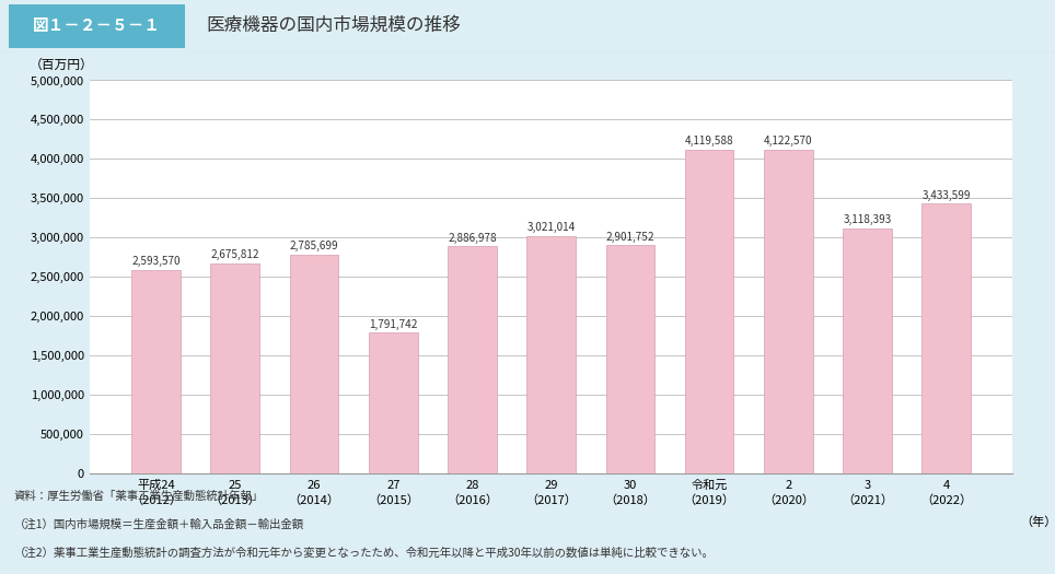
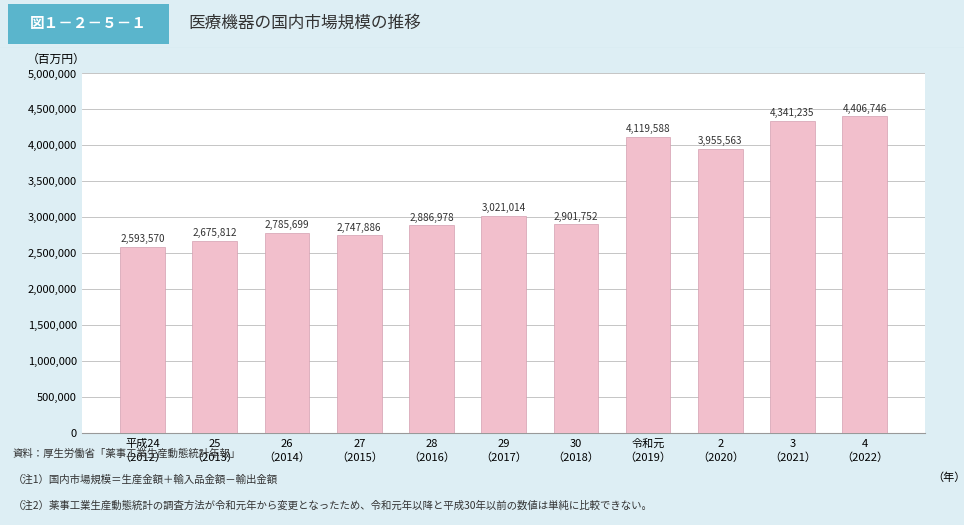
27 （2015）: 1,791,742 -> 2,747,886
2 （2020）: 4,122,570 -> 3,955,563
3 （2021）: 3,118,393 -> 4,341,235
4 （2022）: 3,433,599 -> 4,406,746
